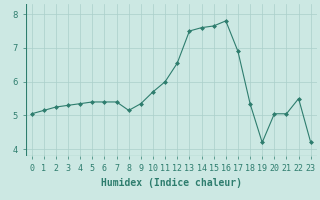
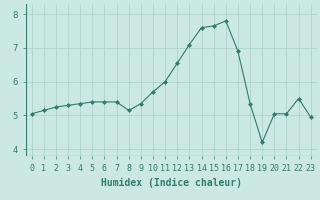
13: 7.50 -> 7.10
23: 4.20 -> 4.95
